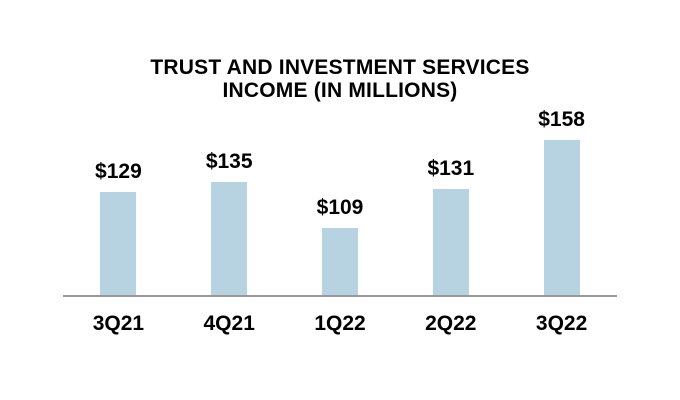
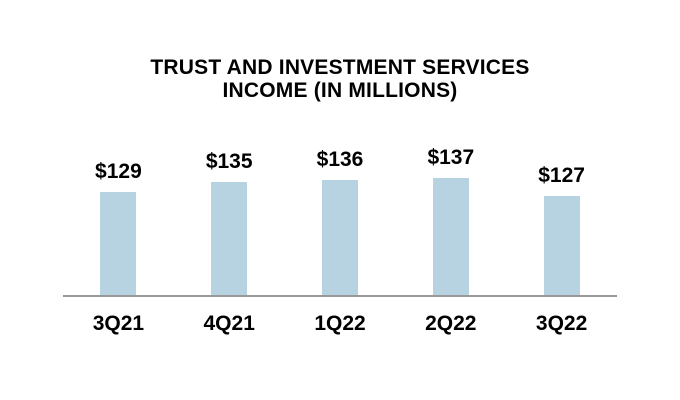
1Q22: $109 -> $136
2Q22: $131 -> $137
3Q22: $158 -> $127
